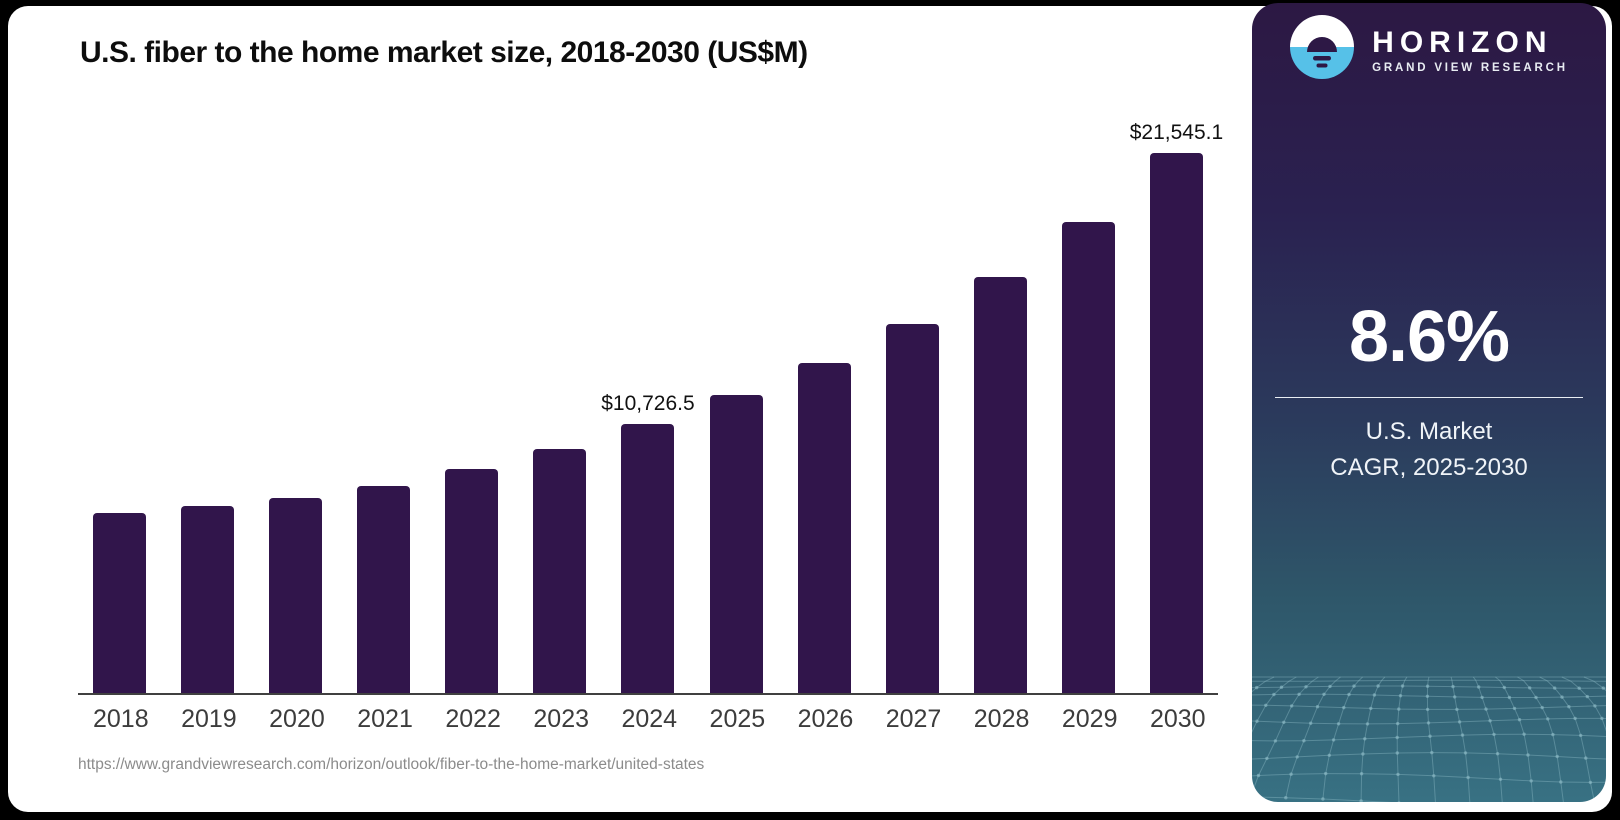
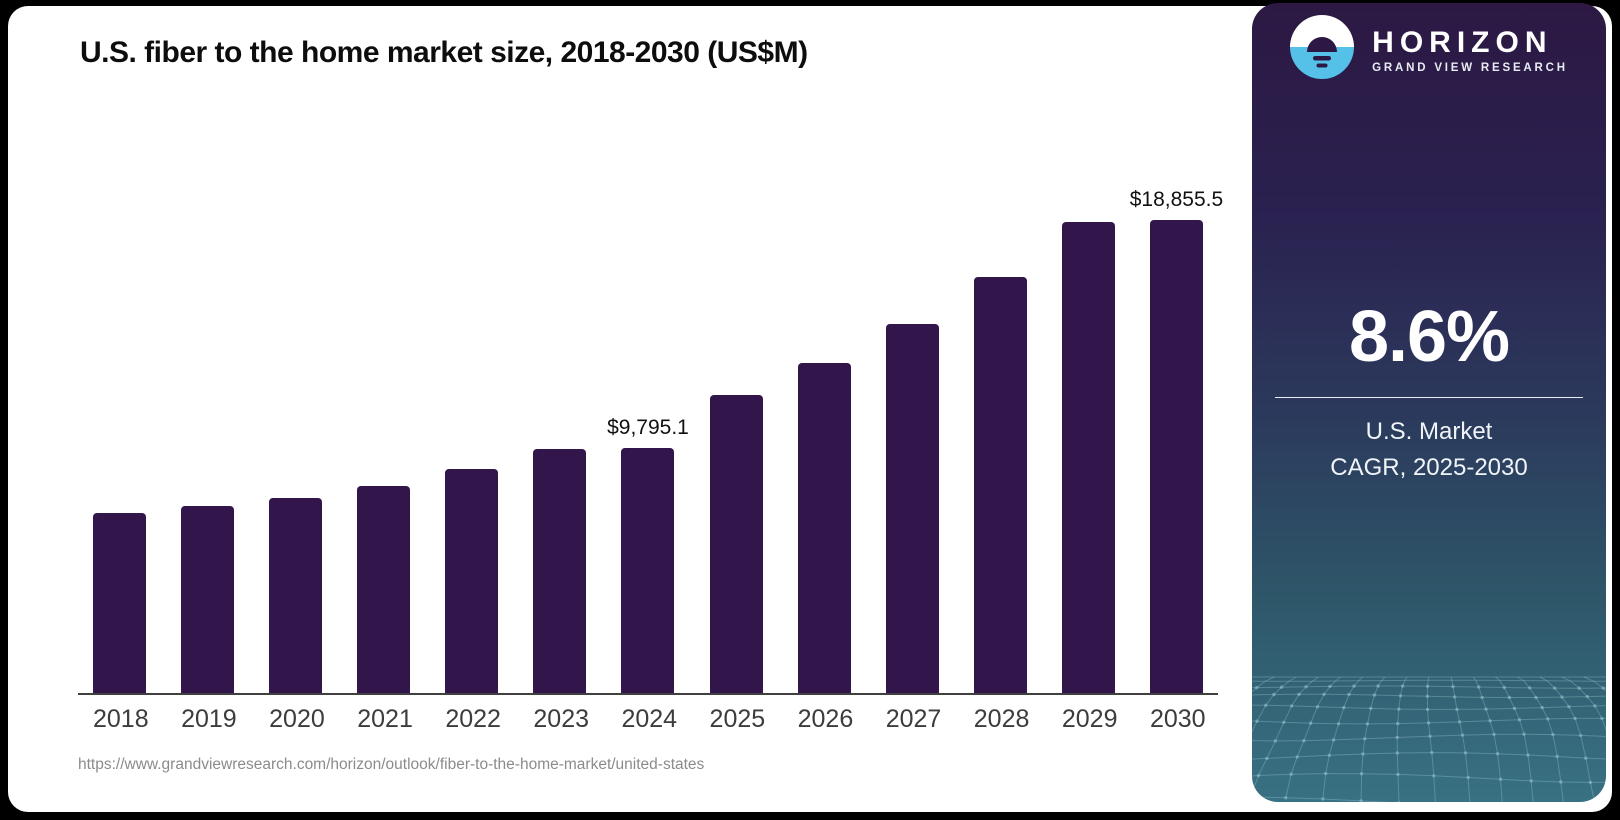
2024: $10,726.5 -> $9,795.1
2030: $21,545.1 -> $18,855.5
